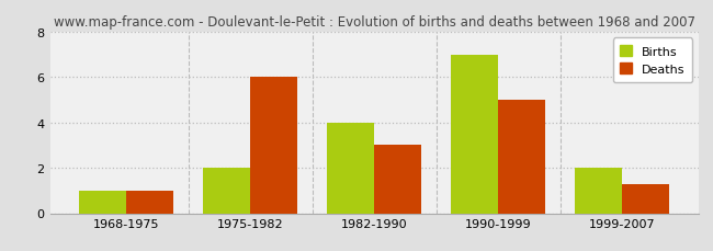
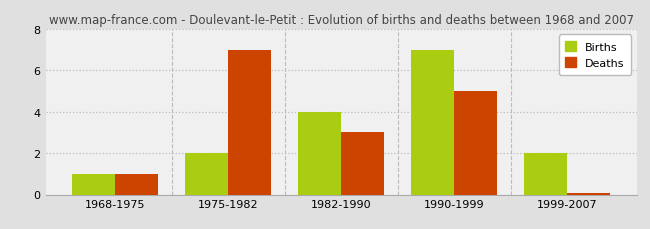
Deaths/1975-1982: 6.00 -> 7.00
Deaths/1999-2007: 1.30 -> 0.07
